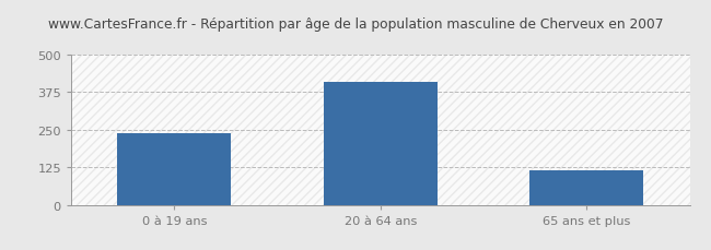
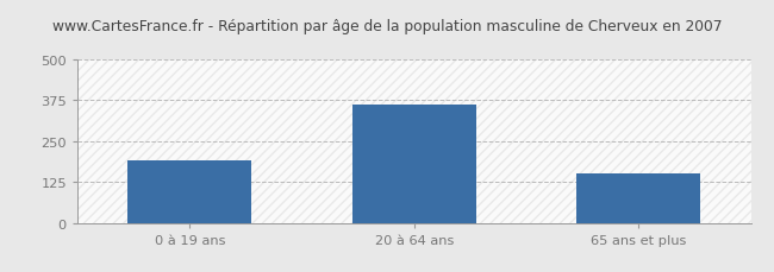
0 à 19 ans: 237 -> 190
20 à 64 ans: 407 -> 360
65 ans et plus: 113 -> 150
